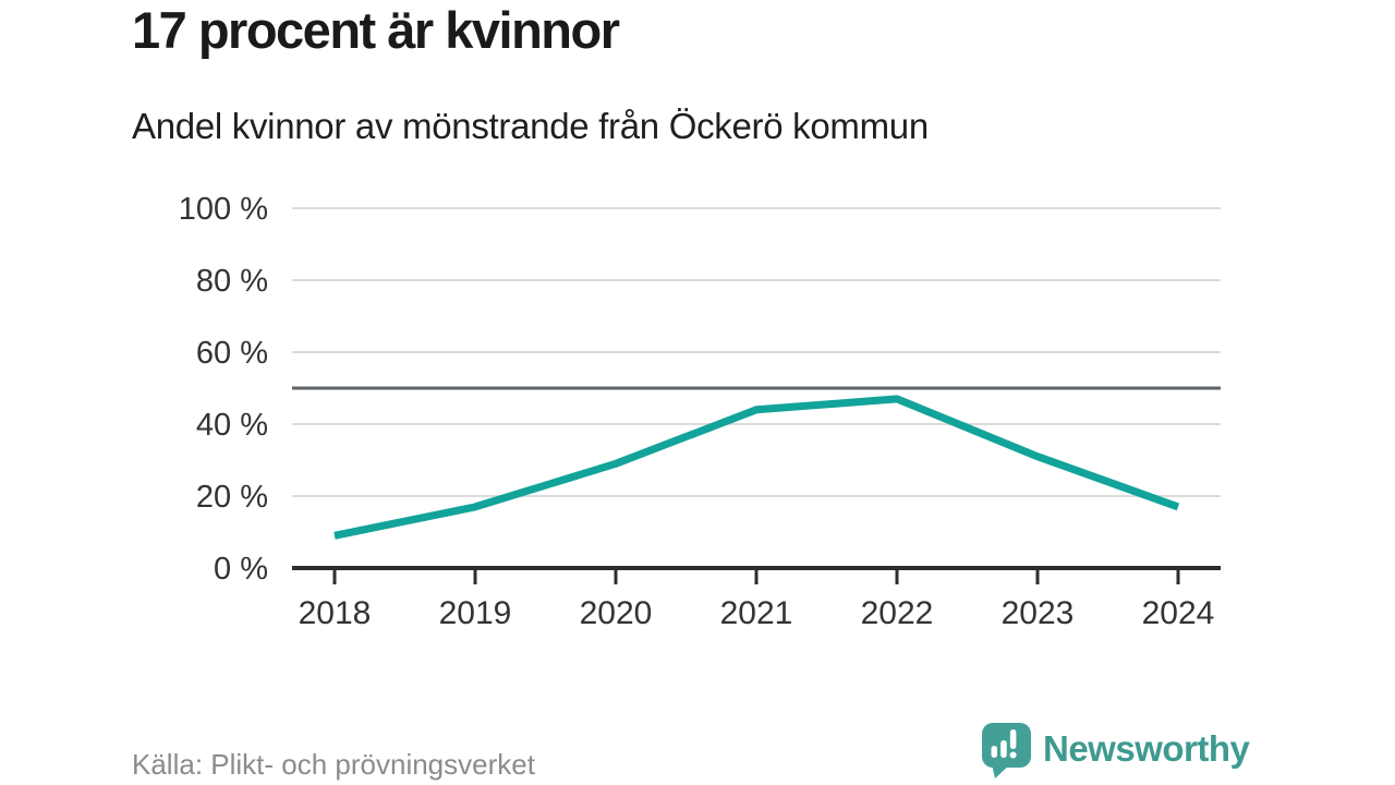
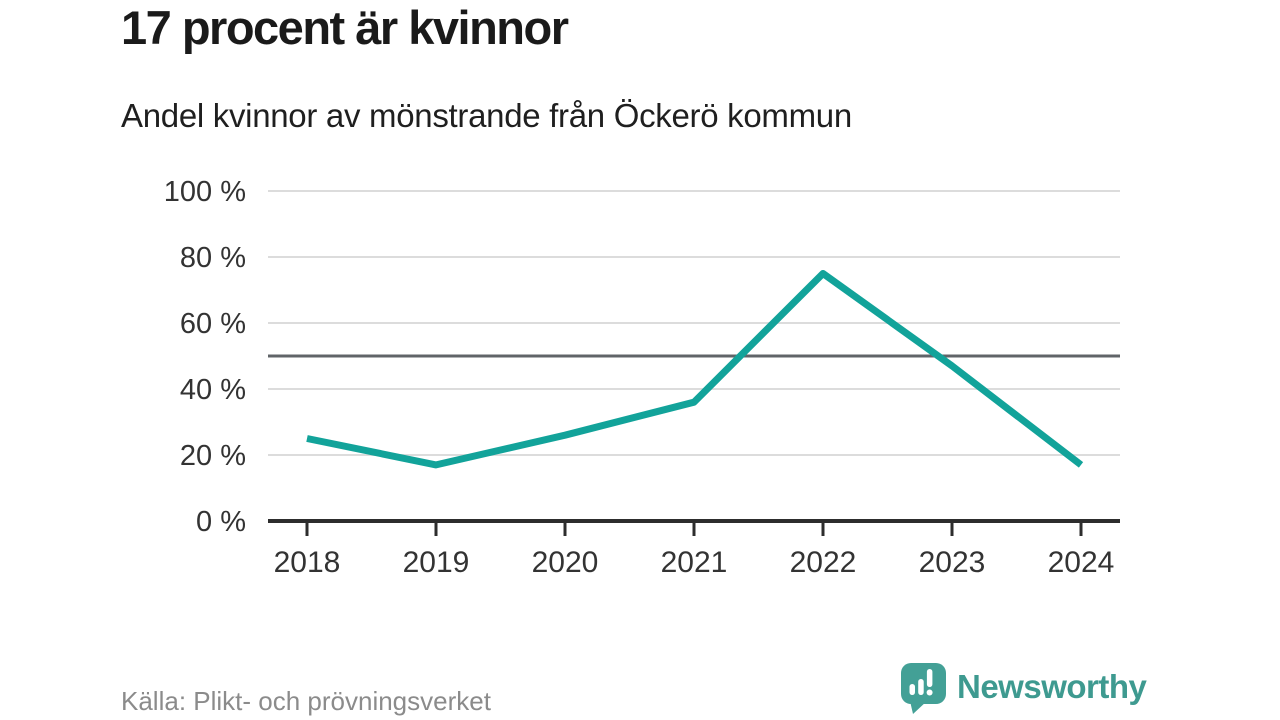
2018: 9% -> 25%
2020: 29% -> 26%
2021: 44% -> 36%
2022: 47% -> 75%
2023: 31% -> 47%
